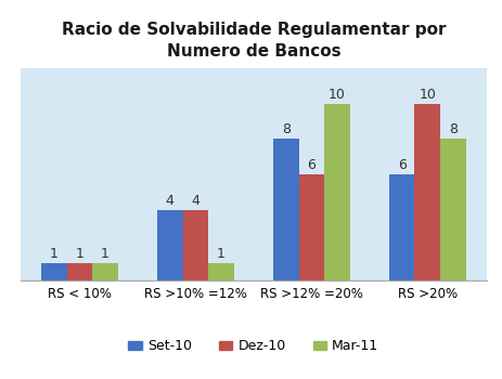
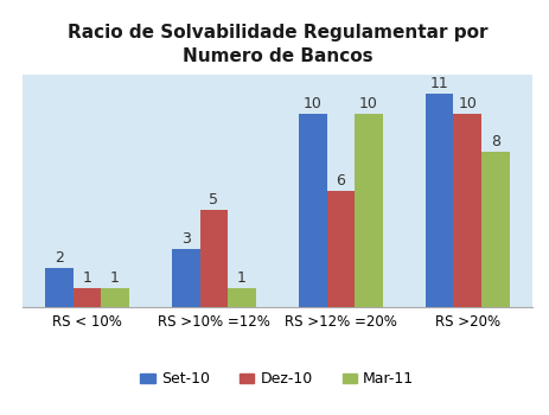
Set-10/RS < 10%: 1 -> 2
Set-10/RS >10% =12%: 4 -> 3
Dez-10/RS >10% =12%: 4 -> 5
Set-10/RS >12% =20%: 8 -> 10
Set-10/RS >20%: 6 -> 11
